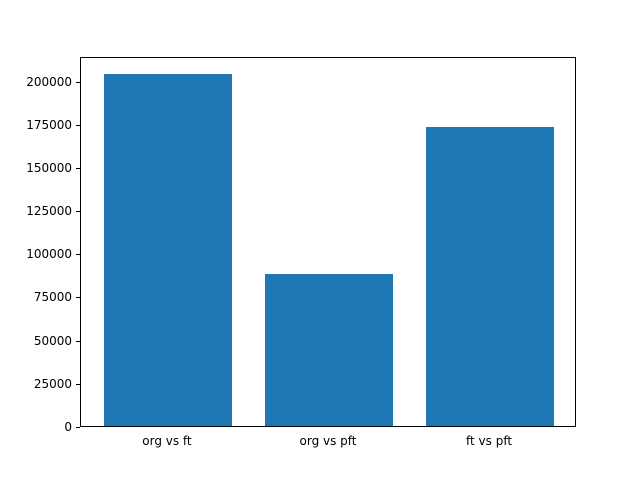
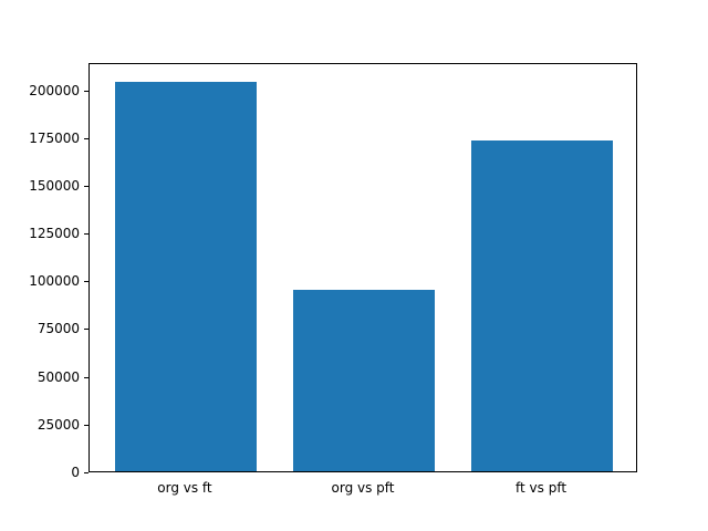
org vs pft: 88000 -> 95000
